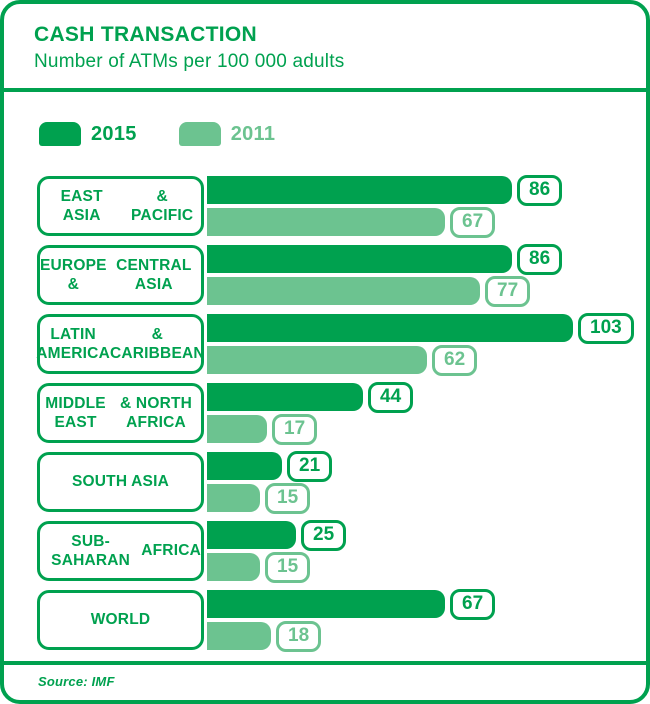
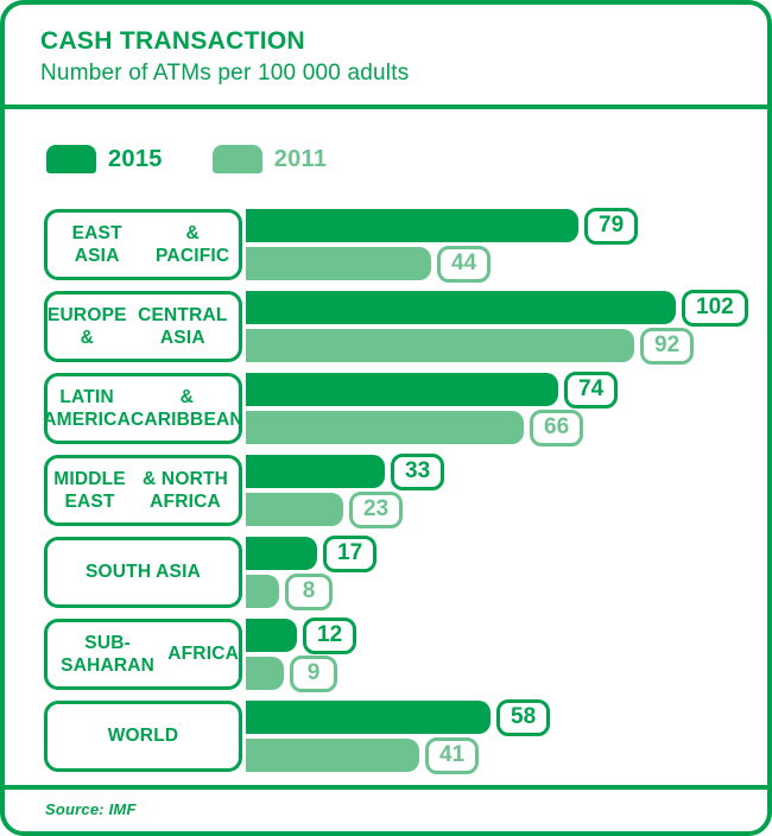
2015/EAST ASIA & PACIFIC: 86 -> 79
2011/EAST ASIA & PACIFIC: 67 -> 44
2015/EUROPE & CENTRAL ASIA: 86 -> 102
2011/EUROPE & CENTRAL ASIA: 77 -> 92
2015/LATIN AMERICA & CARIBBEAN: 103 -> 74
2011/LATIN AMERICA & CARIBBEAN: 62 -> 66
2015/MIDDLE EAST & NORTH AFRICA: 44 -> 33
2011/MIDDLE EAST & NORTH AFRICA: 17 -> 23
2015/SOUTH ASIA: 21 -> 17
2011/SOUTH ASIA: 15 -> 8
2015/SUB-SAHARAN AFRICA: 25 -> 12
2011/SUB-SAHARAN AFRICA: 15 -> 9
2015/WORLD: 67 -> 58
2011/WORLD: 18 -> 41
